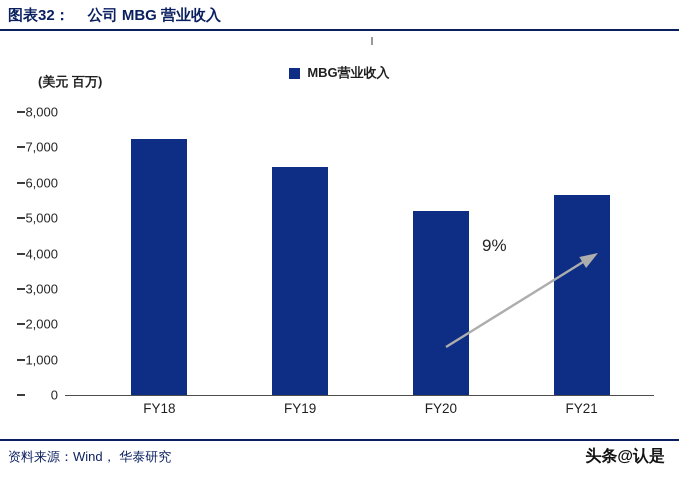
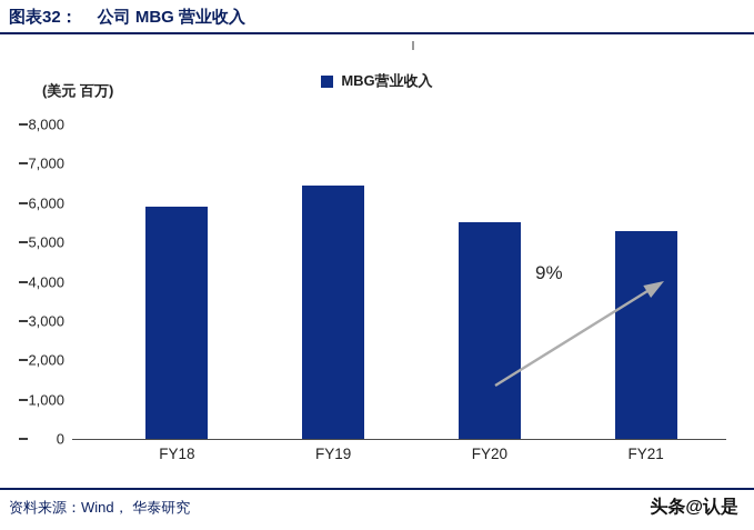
FY18: 7200 -> 5900
FY20: 5200 -> 5500
FY21: 5600 -> 5300
